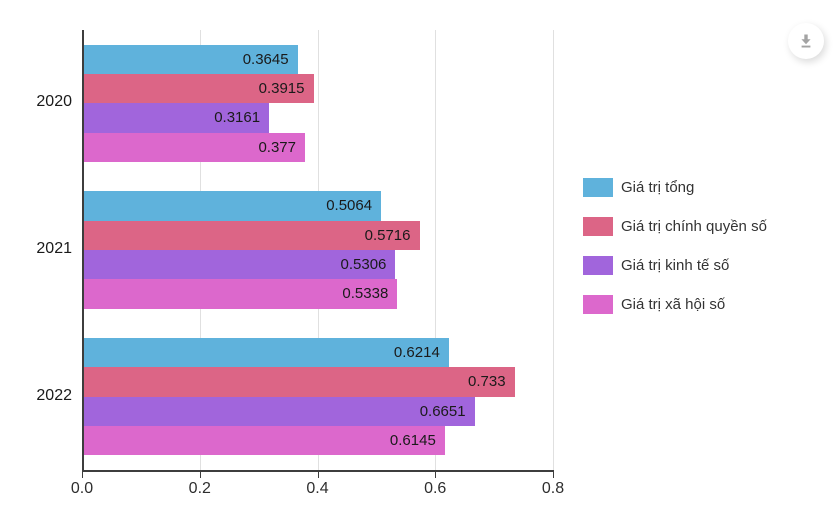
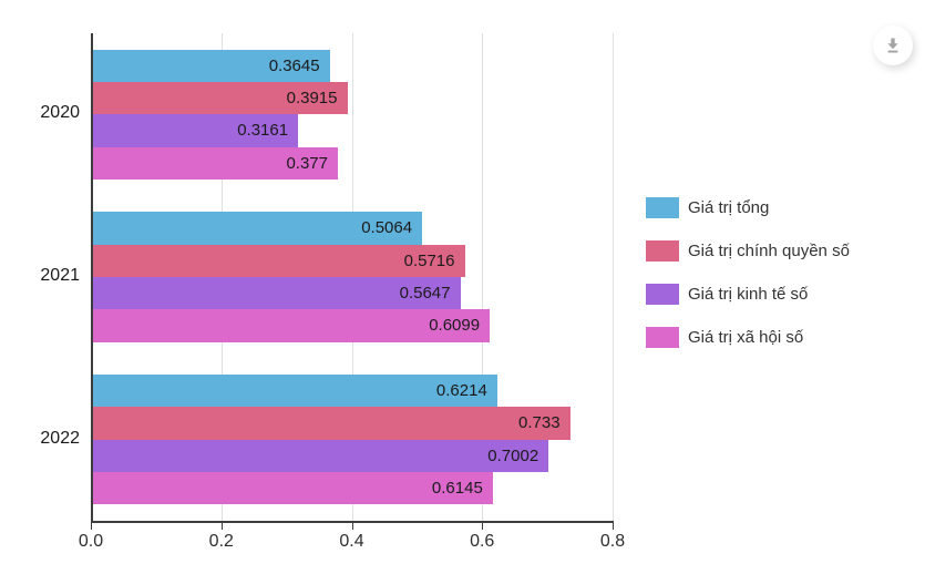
Giá trị kinh tế số/2021: 0.5306 -> 0.5647
Giá trị xã hội số/2021: 0.5338 -> 0.6099
Giá trị kinh tế số/2022: 0.6651 -> 0.7002
